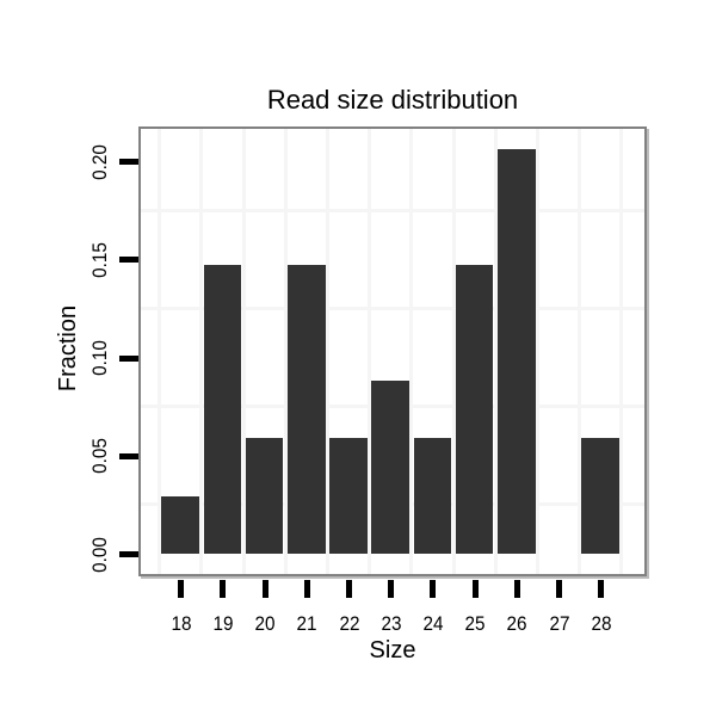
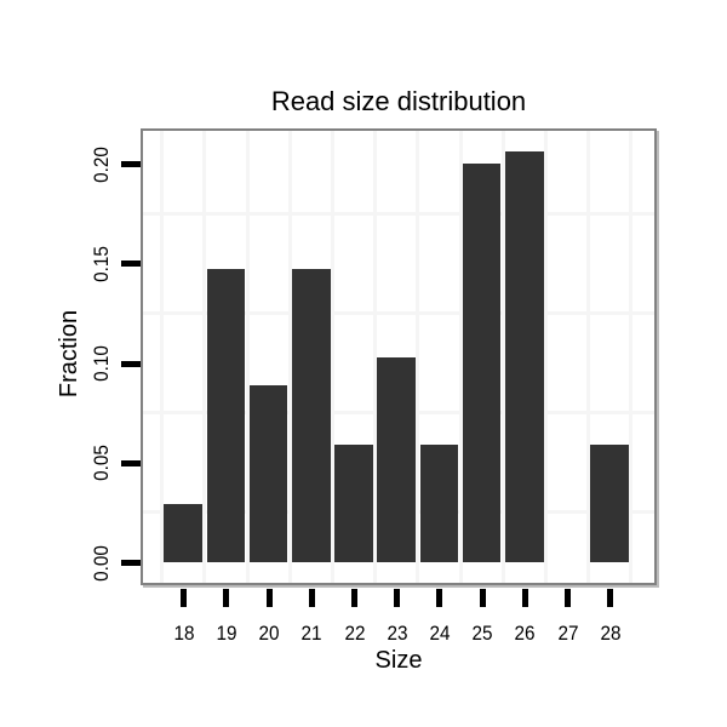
20: 0.059 -> 0.089
23: 0.088 -> 0.103
25: 0.147 -> 0.200
